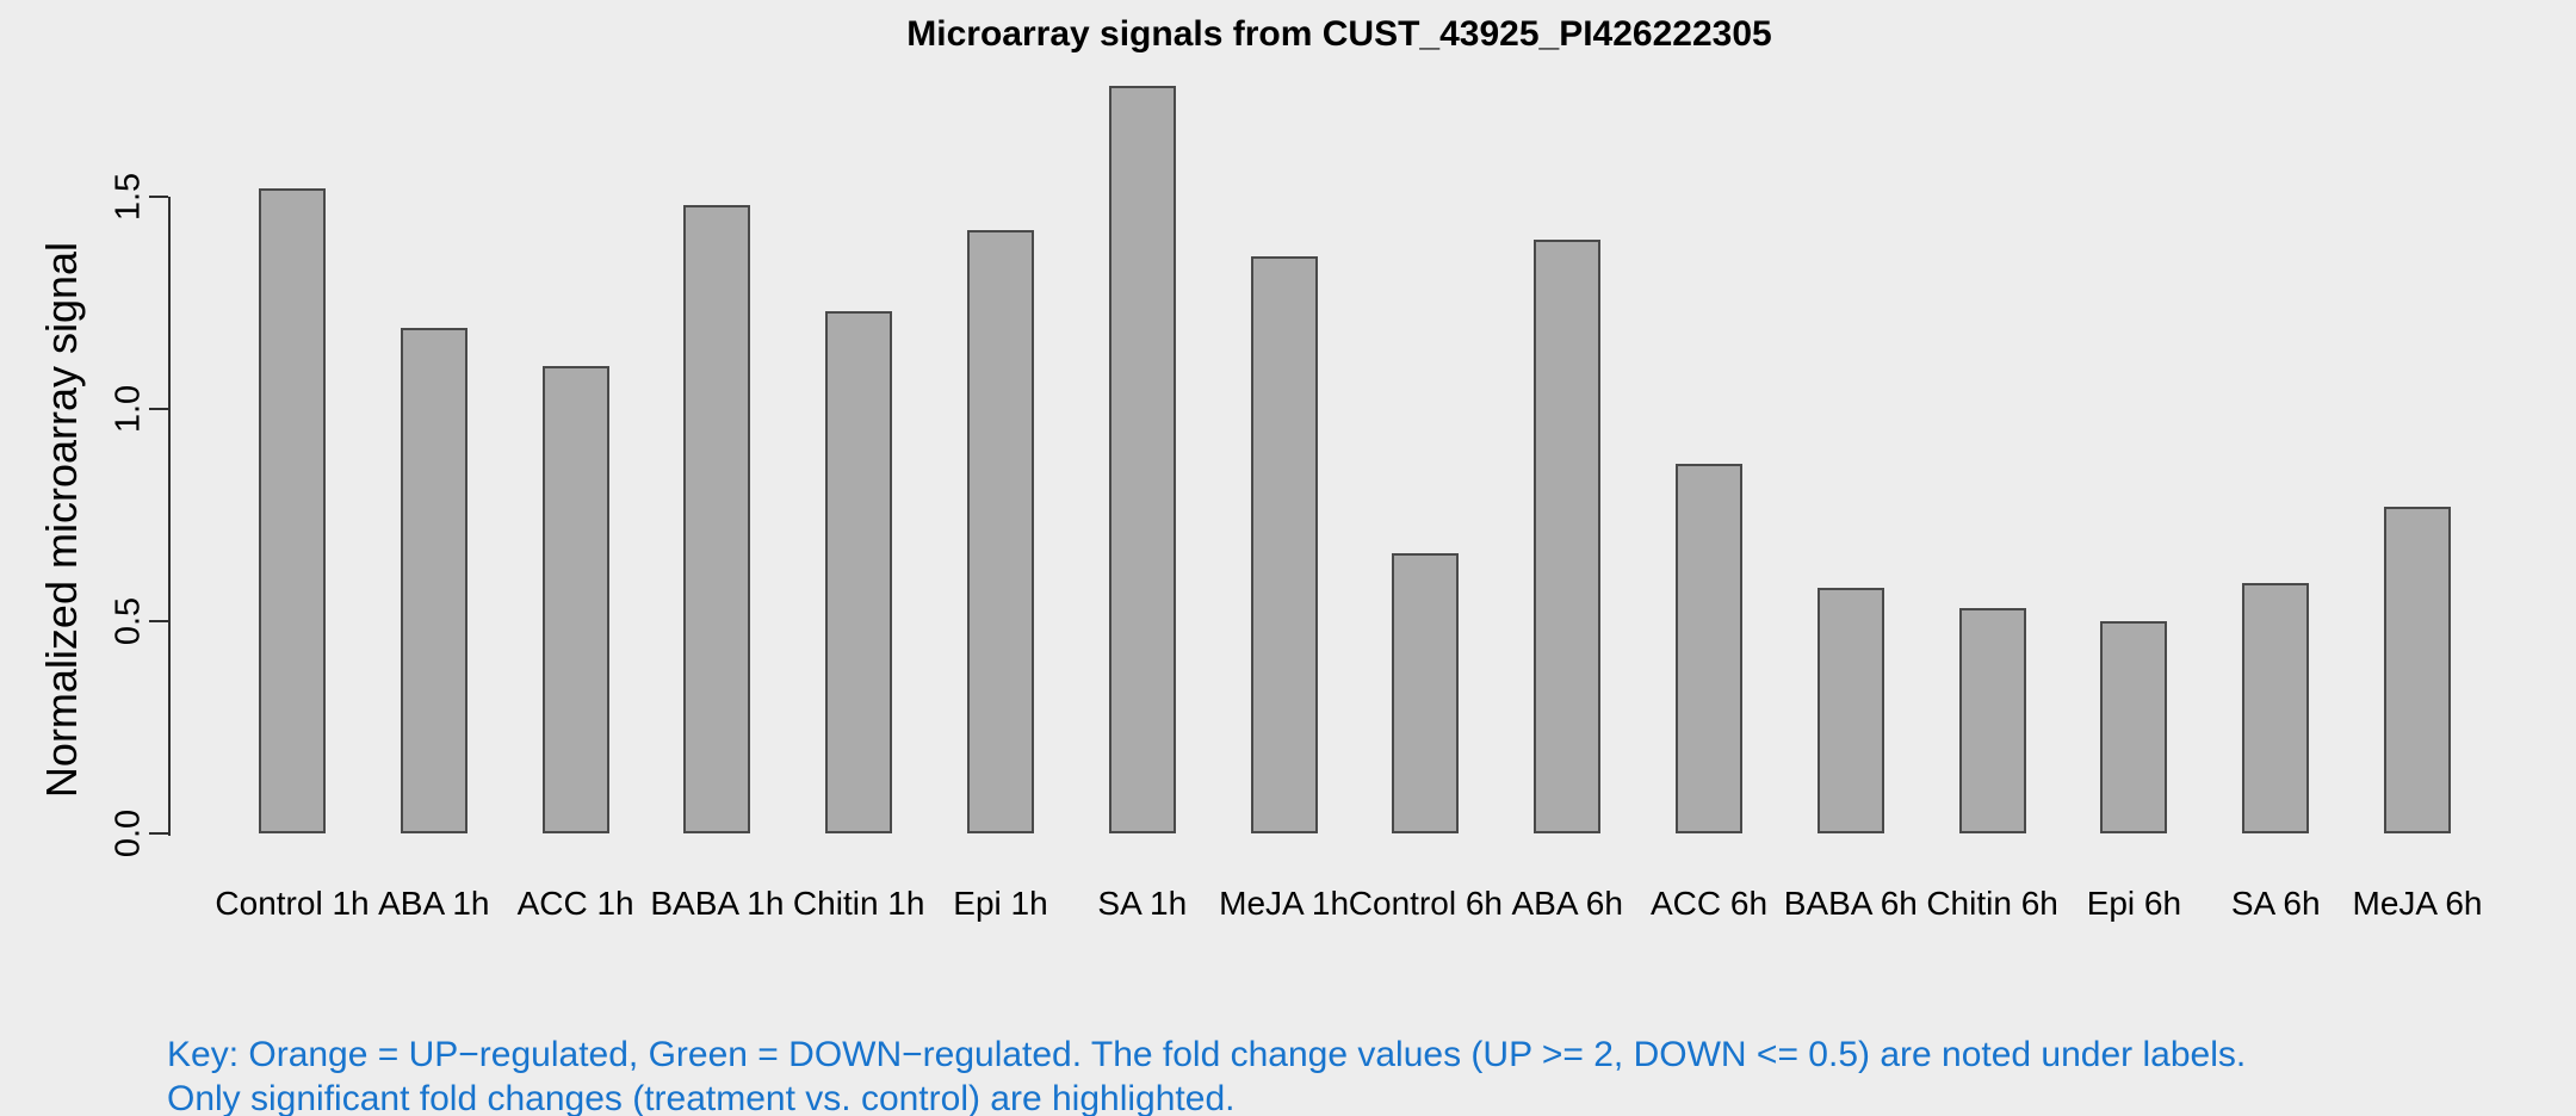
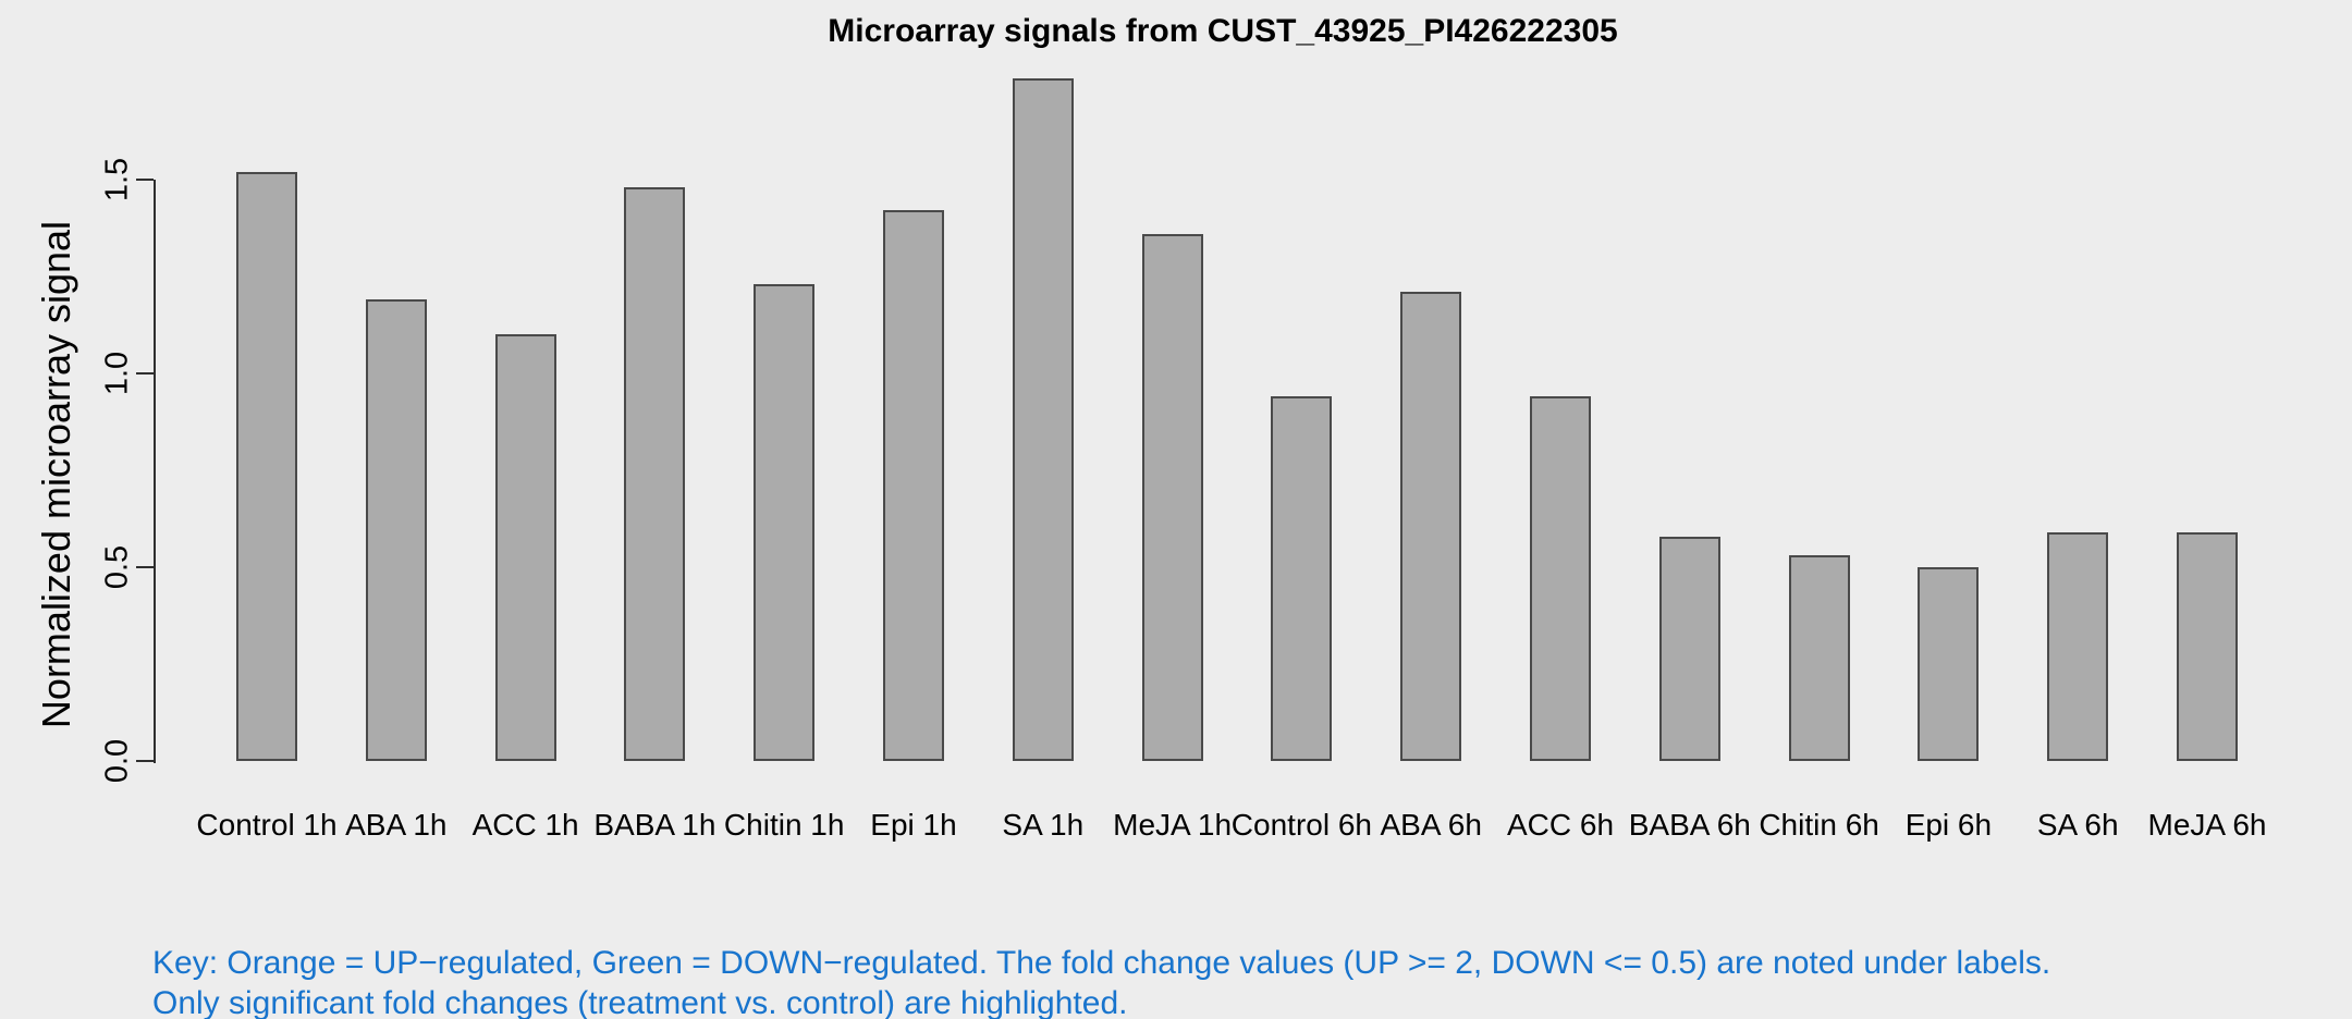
Control 6h: 0.66 -> 0.94
ABA 6h: 1.40 -> 1.21
ACC 6h: 0.87 -> 0.94
MeJA 6h: 0.77 -> 0.59
